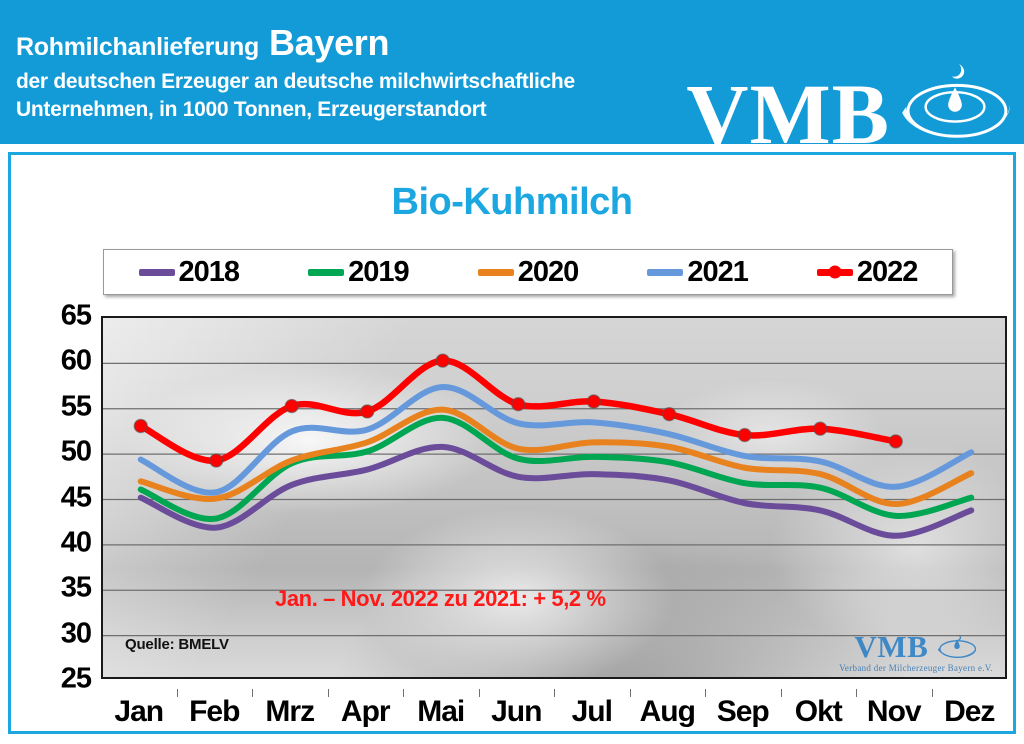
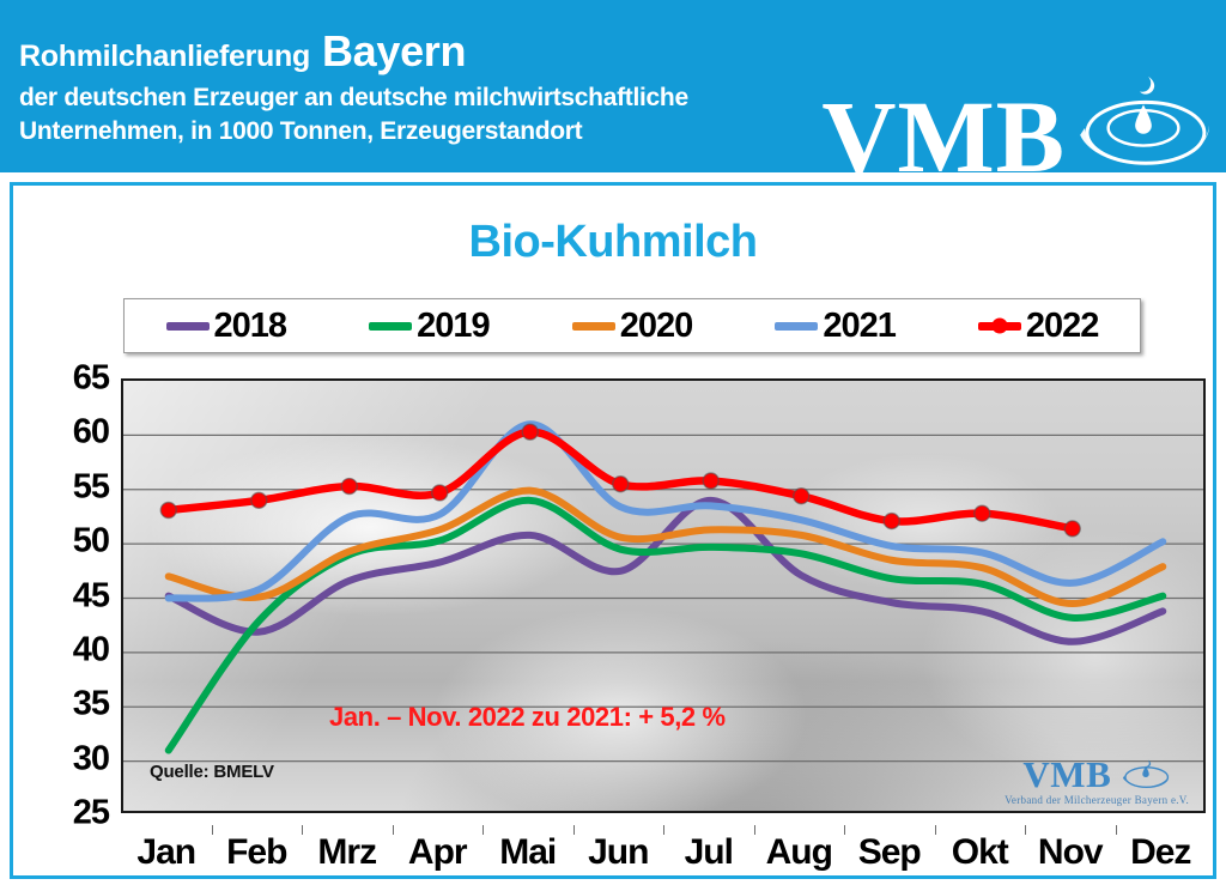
2019/Jan: 46 -> 31
2021/Jan: 49 -> 45
2022/Feb: 49 -> 54
2021/Mai: 57 -> 61
2018/Jul: 48 -> 54
